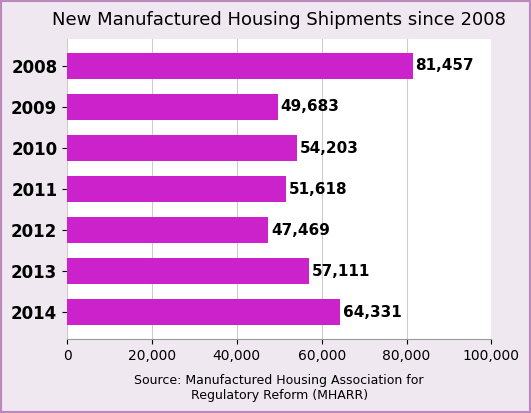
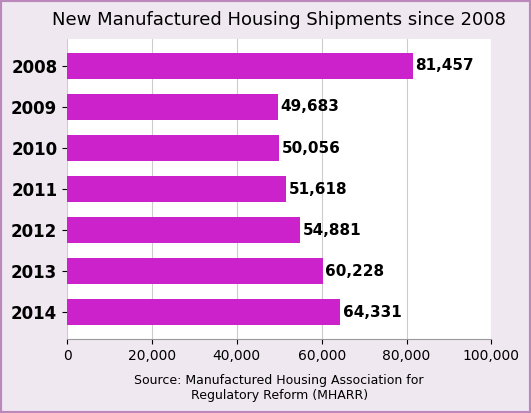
2010: 54,203 -> 50,056
2012: 47,469 -> 54,881
2013: 57,111 -> 60,228
